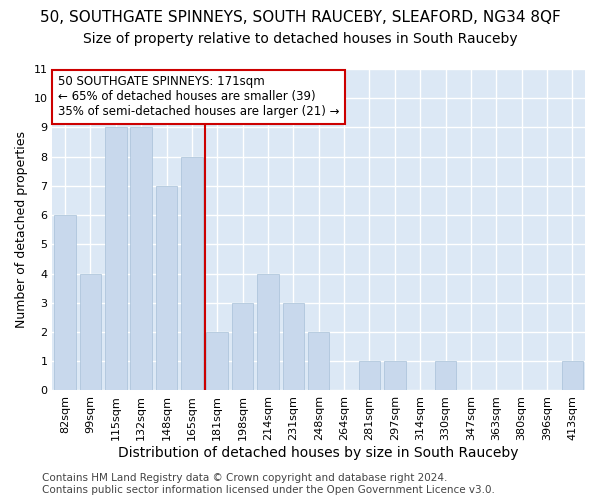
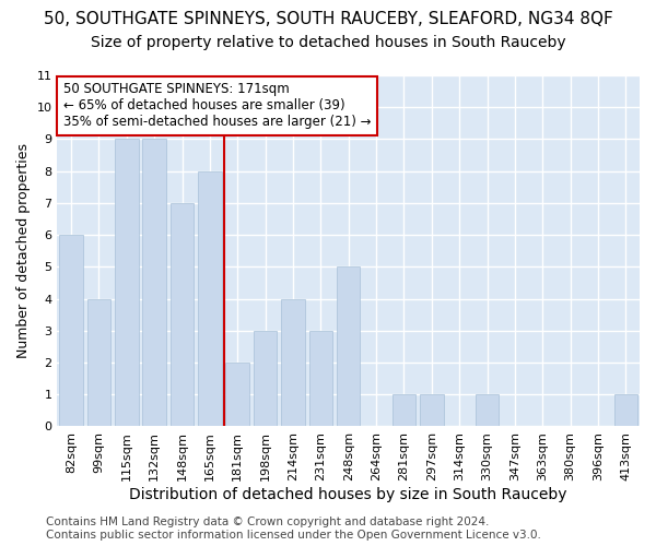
248sqm: 2 -> 5
